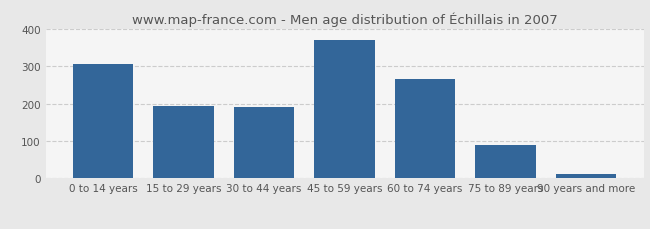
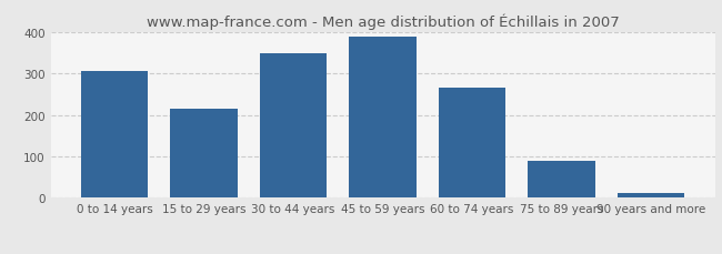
15 to 29 years: 195 -> 215
30 to 44 years: 190 -> 348
45 to 59 years: 370 -> 390
